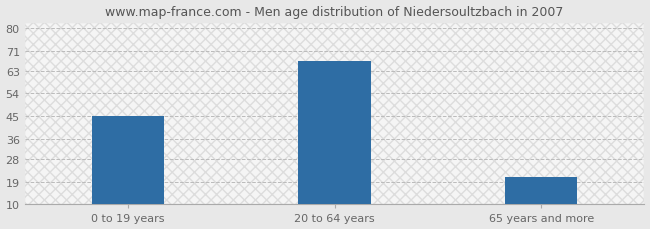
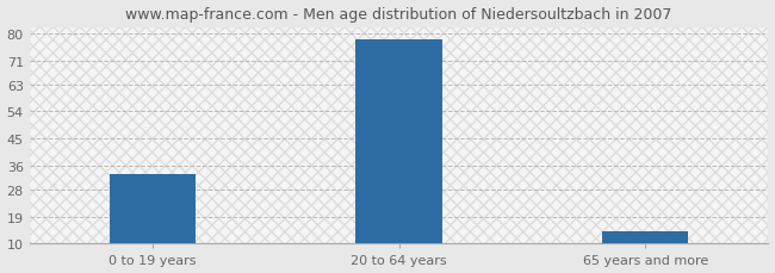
0 to 19 years: 45 -> 33
20 to 64 years: 67 -> 78
65 years and more: 21 -> 14
